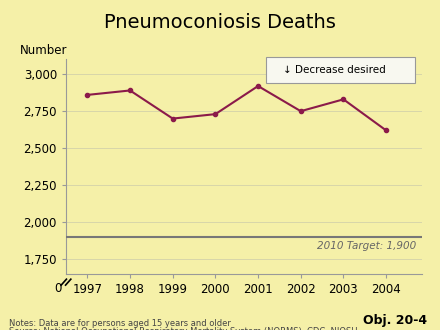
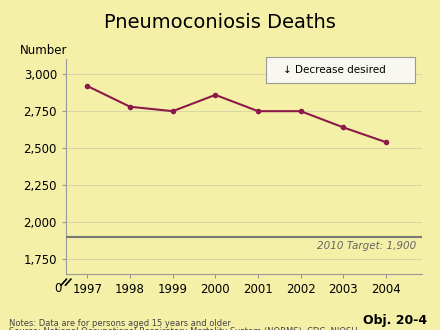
1997: 2,860 -> 2,920
1998: 2,890 -> 2,780
1999: 2,700 -> 2,750
2000: 2,730 -> 2,860
2001: 2,920 -> 2,750
2003: 2,830 -> 2,640
2004: 2,620 -> 2,540
